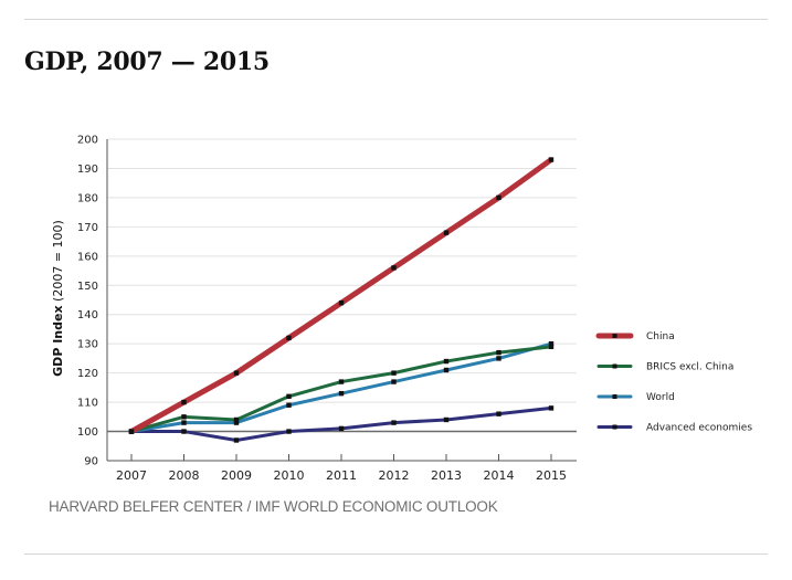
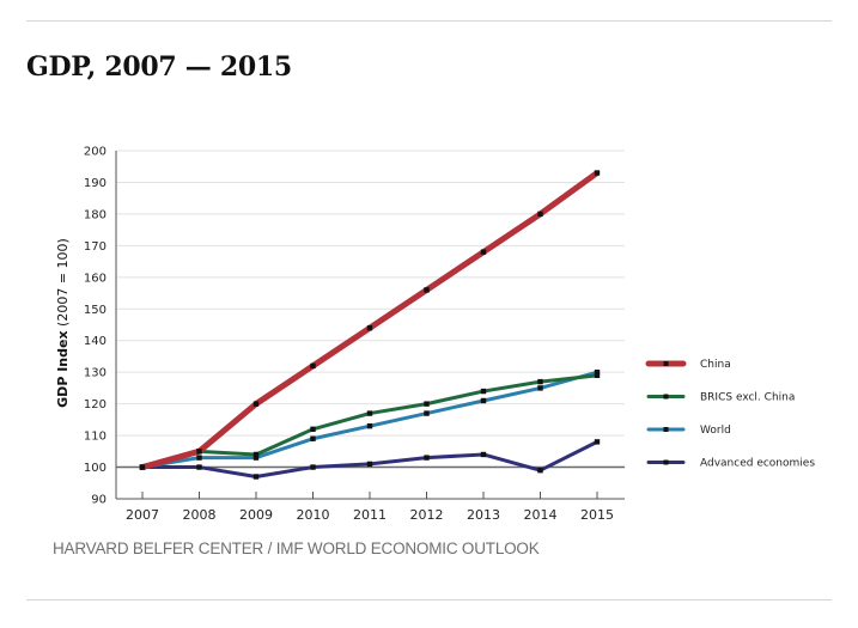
China/2008: 110 -> 105
Advanced economies/2014: 106 -> 99
